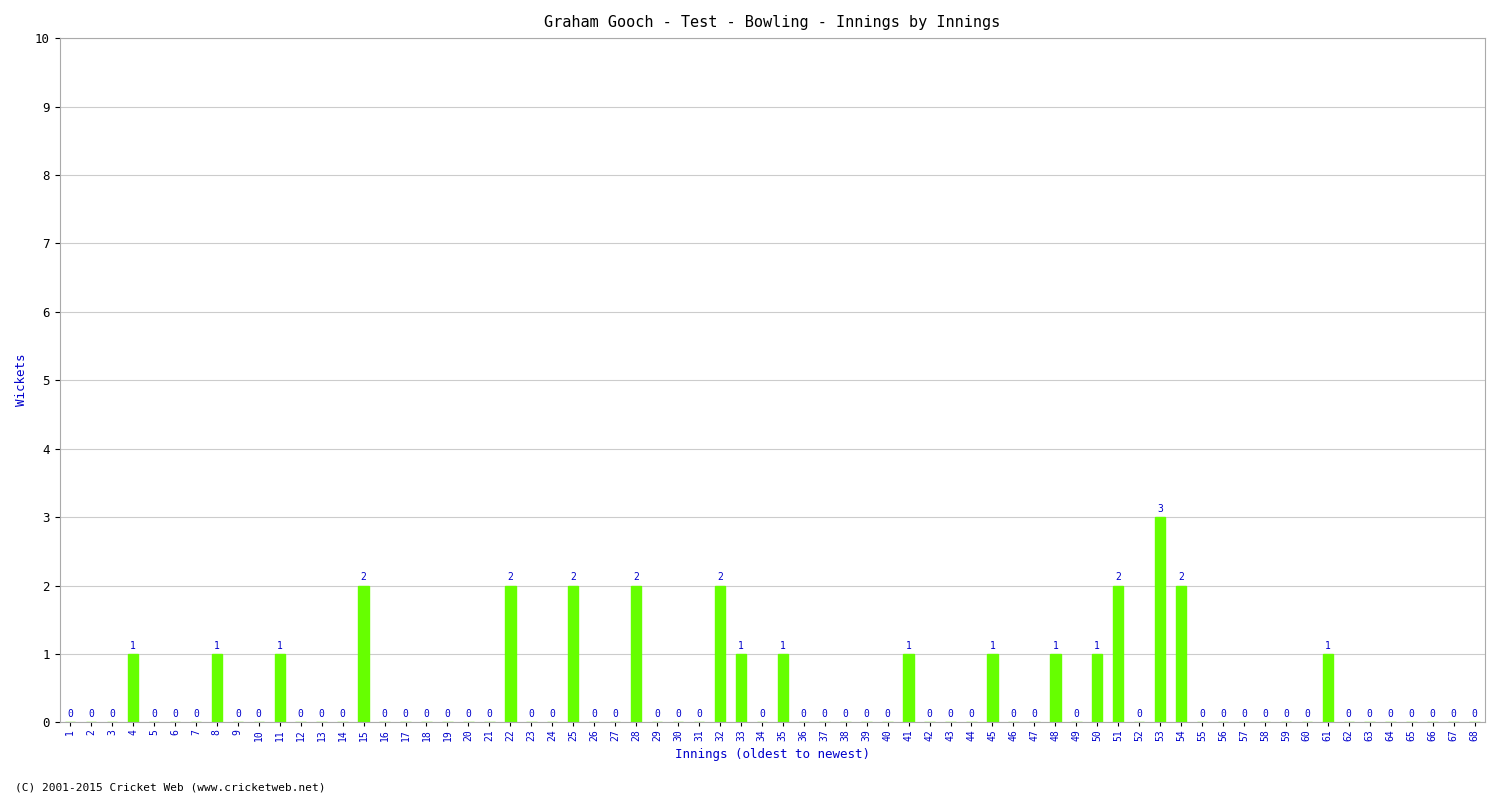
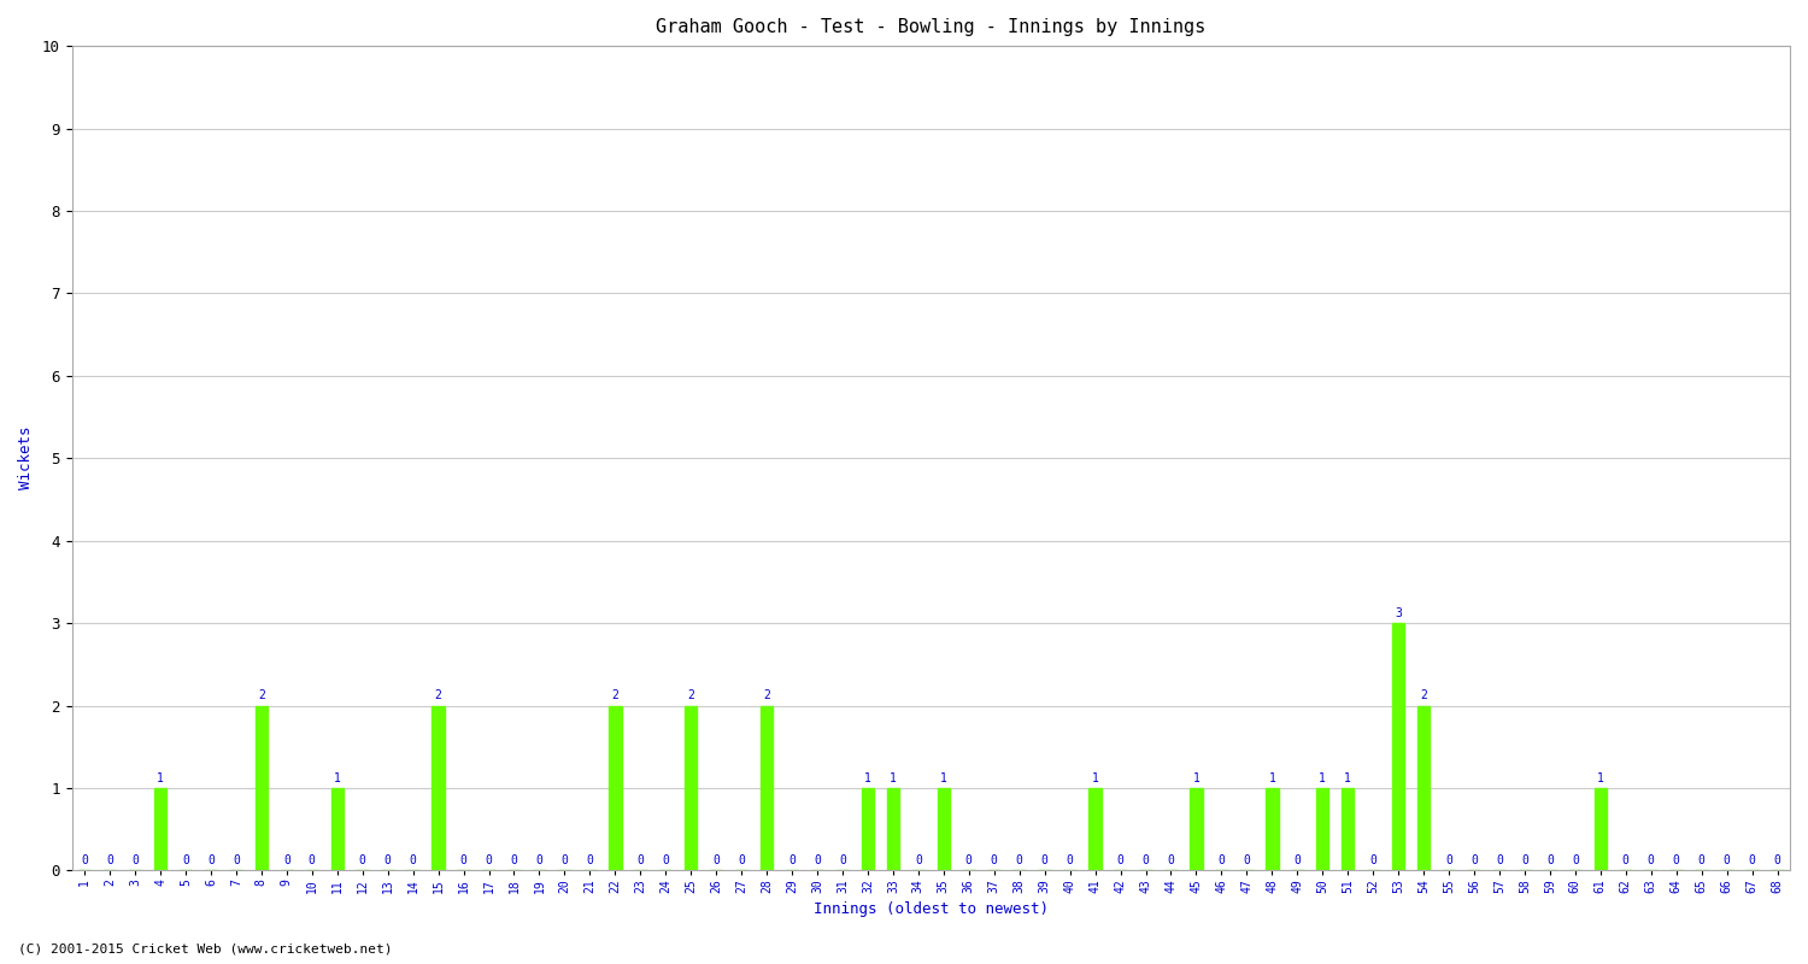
8: 1 -> 2
32: 2 -> 1
51: 2 -> 1
